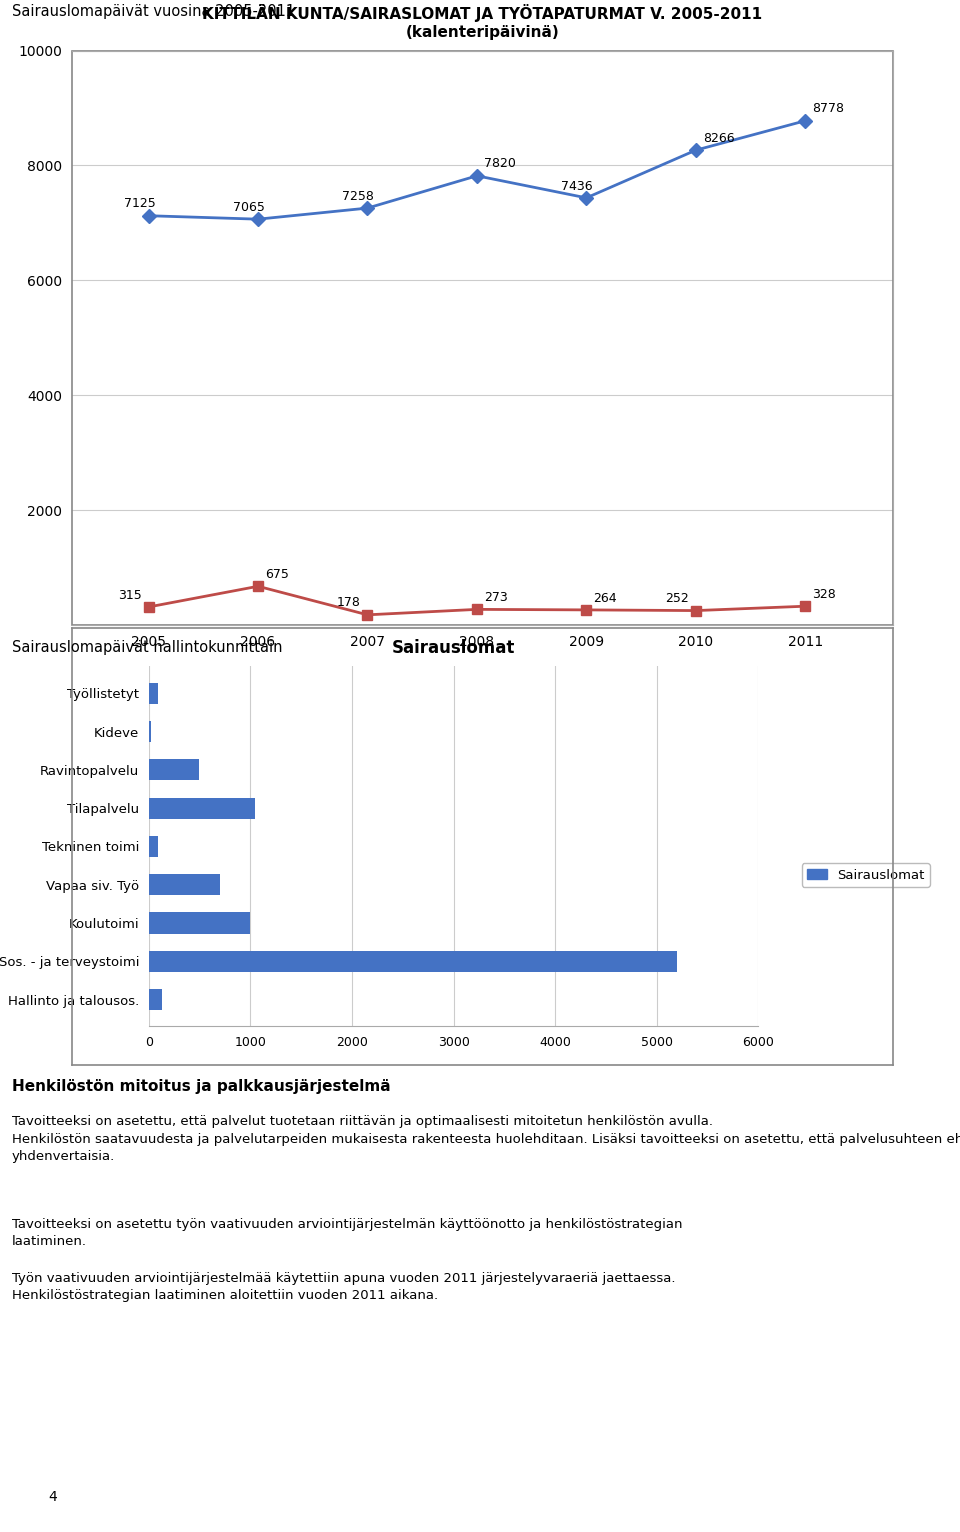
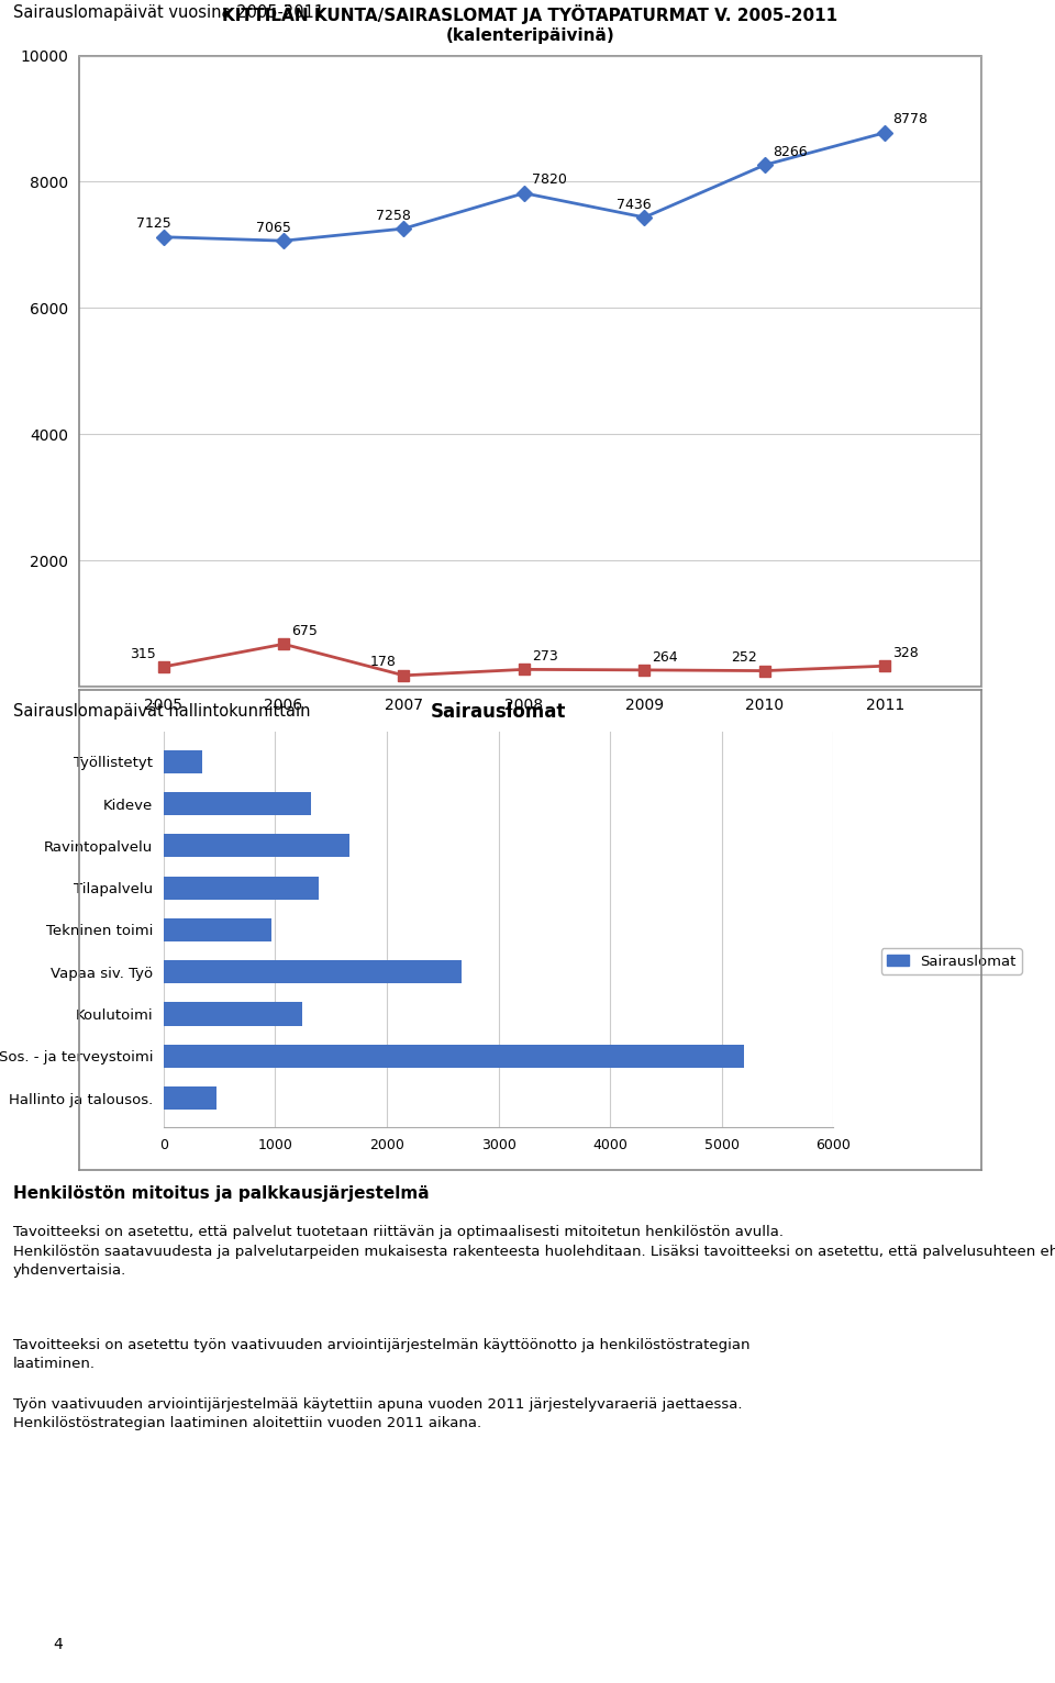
Sairauslomat/Työllistetyt: 100 -> 350
Sairauslomat/Kideve: 20 -> 1320
Sairauslomat/Ravintopalvelu: 490 -> 1670
Sairauslomat/Tilapalvelu: 1050 -> 1390
Sairauslomat/Tekninen toimi: 100 -> 970
Sairauslomat/Vapaa siv. Työ: 700 -> 2670
Sairauslomat/Koulutoimi: 1000 -> 1240
Sairauslomat/Hallinto ja talousos.: 130 -> 470
